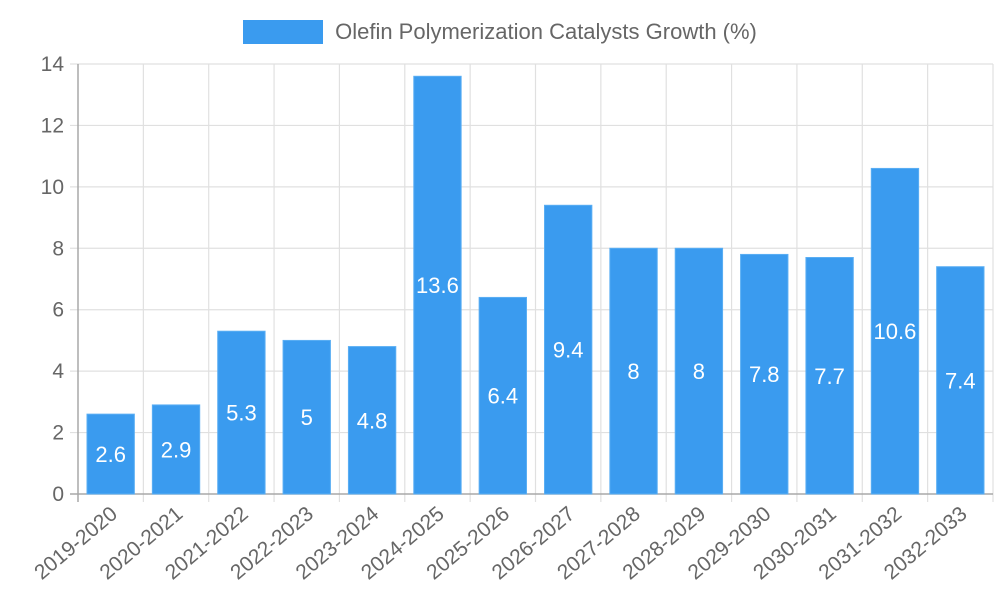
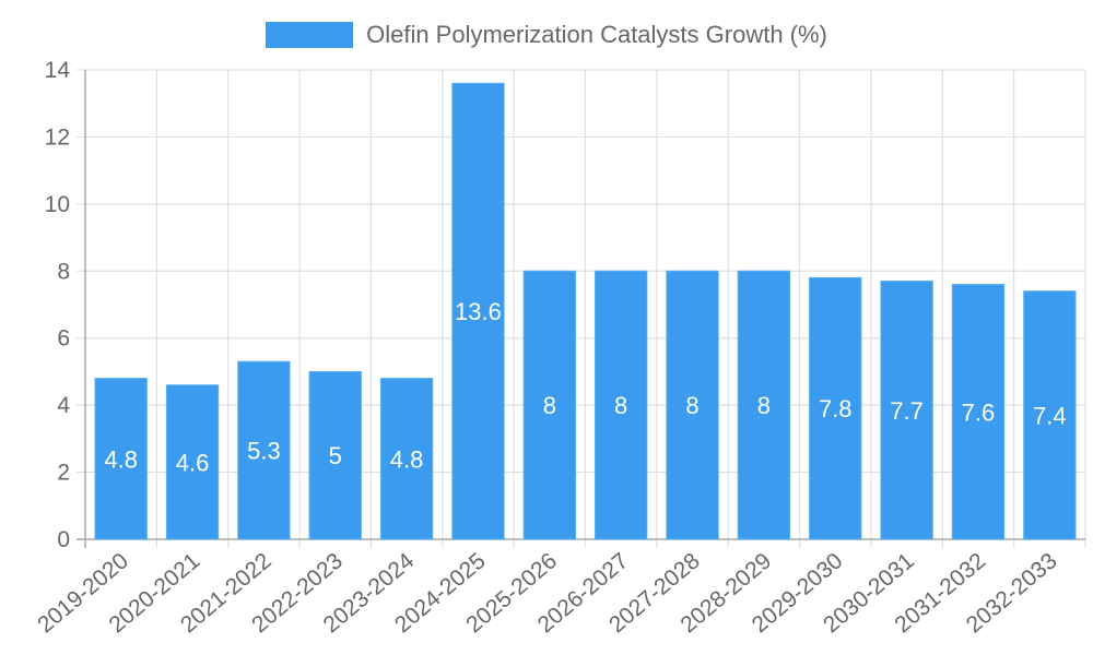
2019-2020: 2.6 -> 4.8
2020-2021: 2.9 -> 4.6
2025-2026: 6.4 -> 8
2026-2027: 9.4 -> 8
2031-2032: 10.6 -> 7.6
